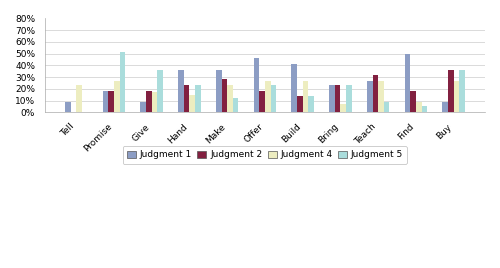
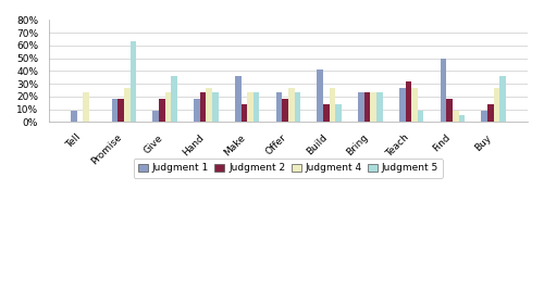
Judgment 5/Promise: 51% -> 63%
Judgment 4/Give: 17% -> 23%
Judgment 1/Hand: 36% -> 18%
Judgment 4/Hand: 15% -> 27%
Judgment 2/Make: 28% -> 14%
Judgment 5/Make: 12% -> 23%
Judgment 1/Offer: 46% -> 23%
Judgment 4/Bring: 7% -> 23%
Judgment 2/Buy: 36% -> 14%
